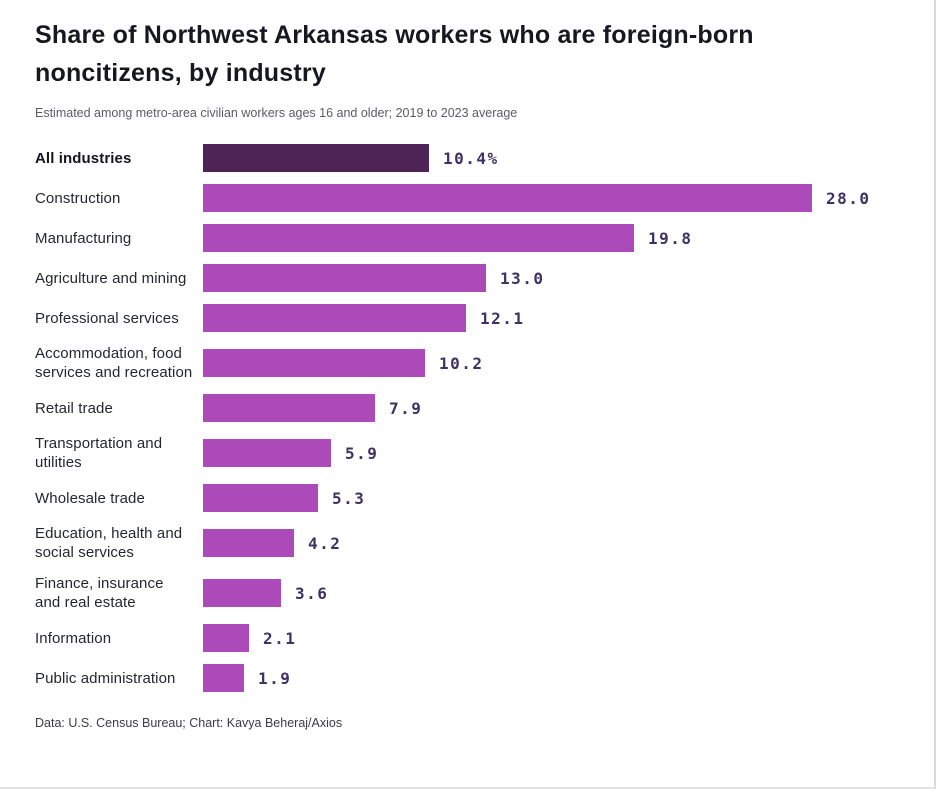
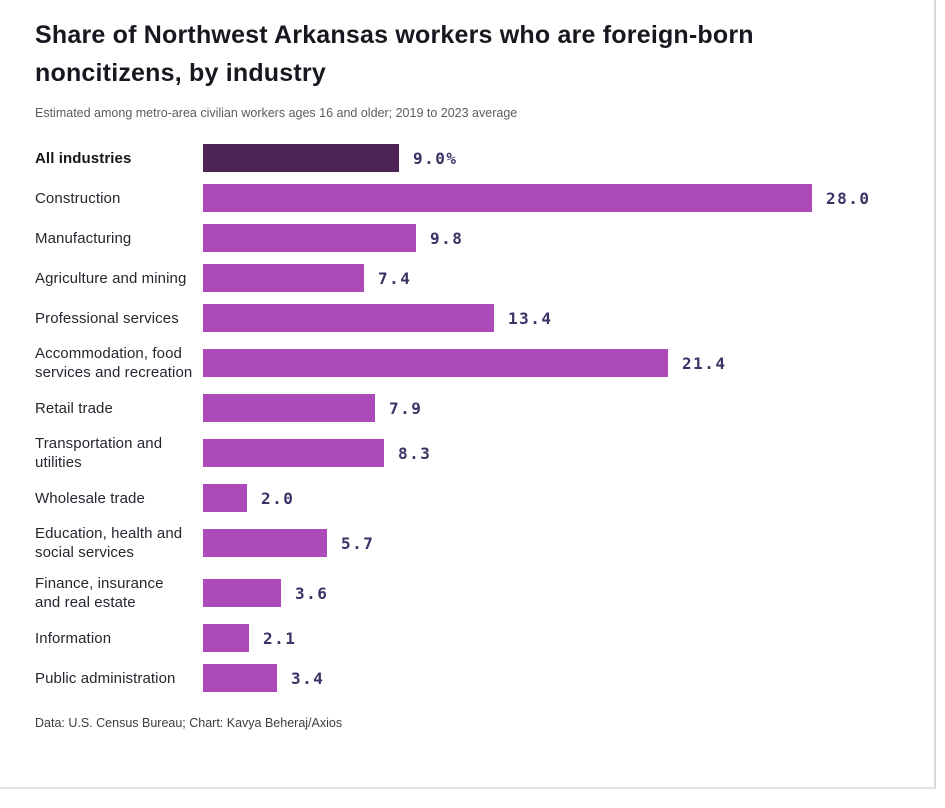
All industries: 10.4% -> 9.0%
Manufacturing: 19.8 -> 9.8
Agriculture and mining: 13.0 -> 7.4
Professional services: 12.1 -> 13.4
Accommodation, food services and recreation: 10.2 -> 21.4
Transportation and utilities: 5.9 -> 8.3
Wholesale trade: 5.3 -> 2.0
Education, health and social services: 4.2 -> 5.7
Public administration: 1.9 -> 3.4
